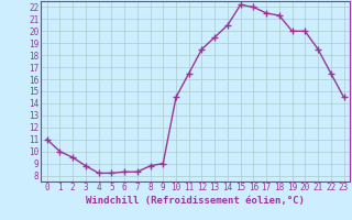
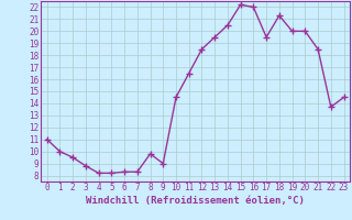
8: 8.8 -> 9.8
17: 21.5 -> 19.5
22: 16.5 -> 13.7
